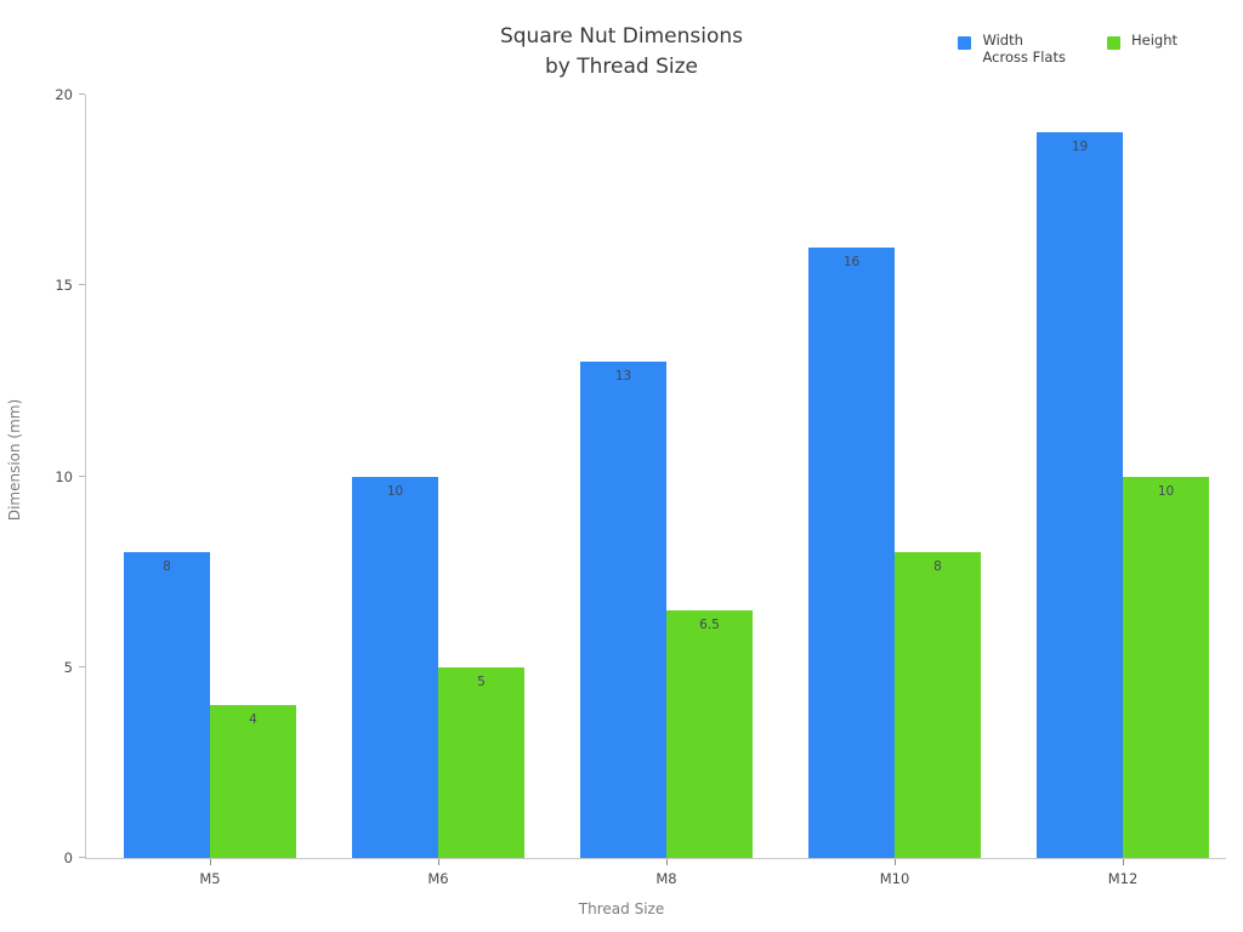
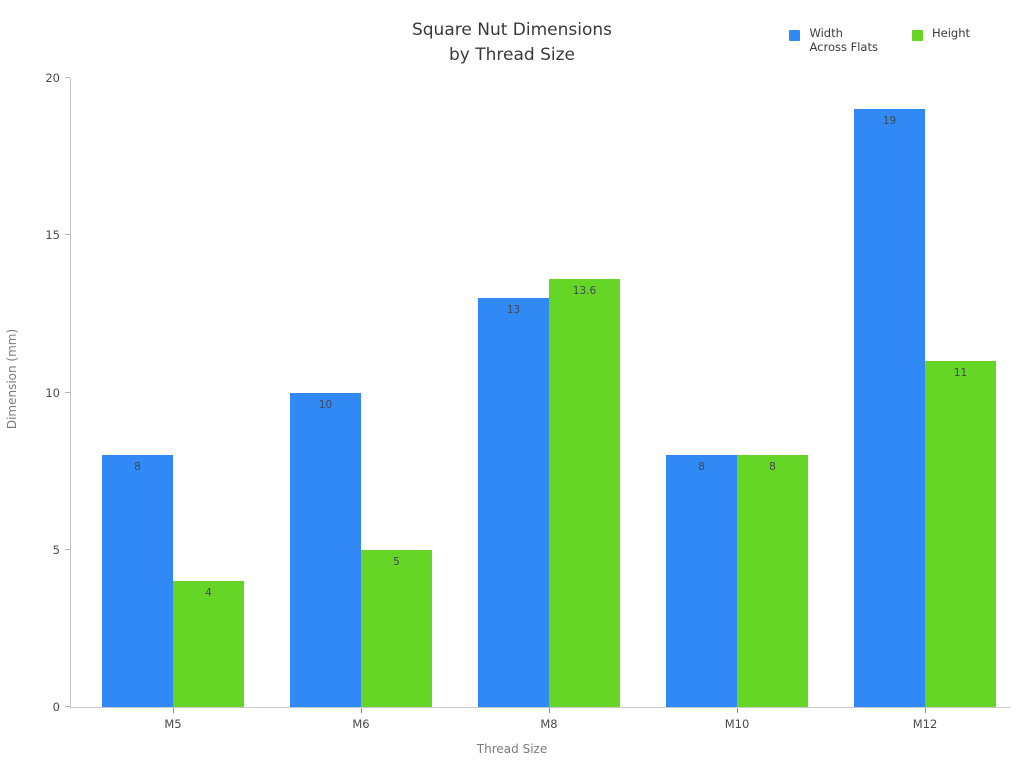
Height/M8: 6.5 -> 13.6
Width Across Flats/M10: 16 -> 8
Height/M12: 10 -> 11
